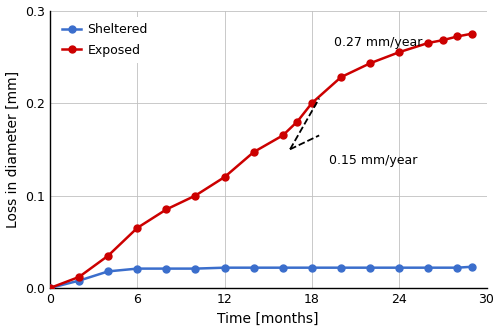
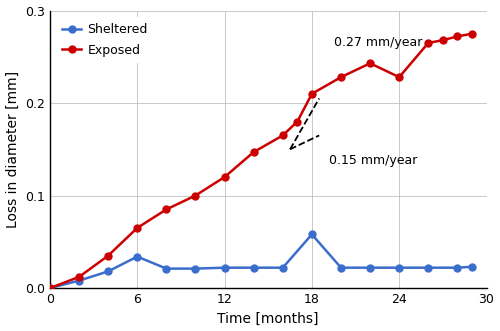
Sheltered/6: 0.021 -> 0.034
Sheltered/18: 0.022 -> 0.058
Exposed/18: 0.200 -> 0.210
Exposed/24: 0.255 -> 0.228
